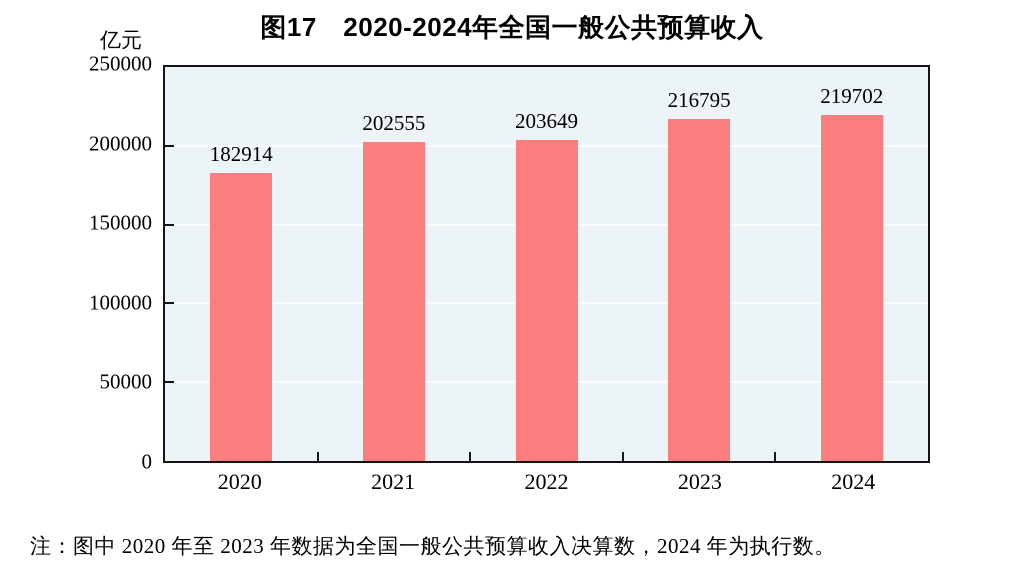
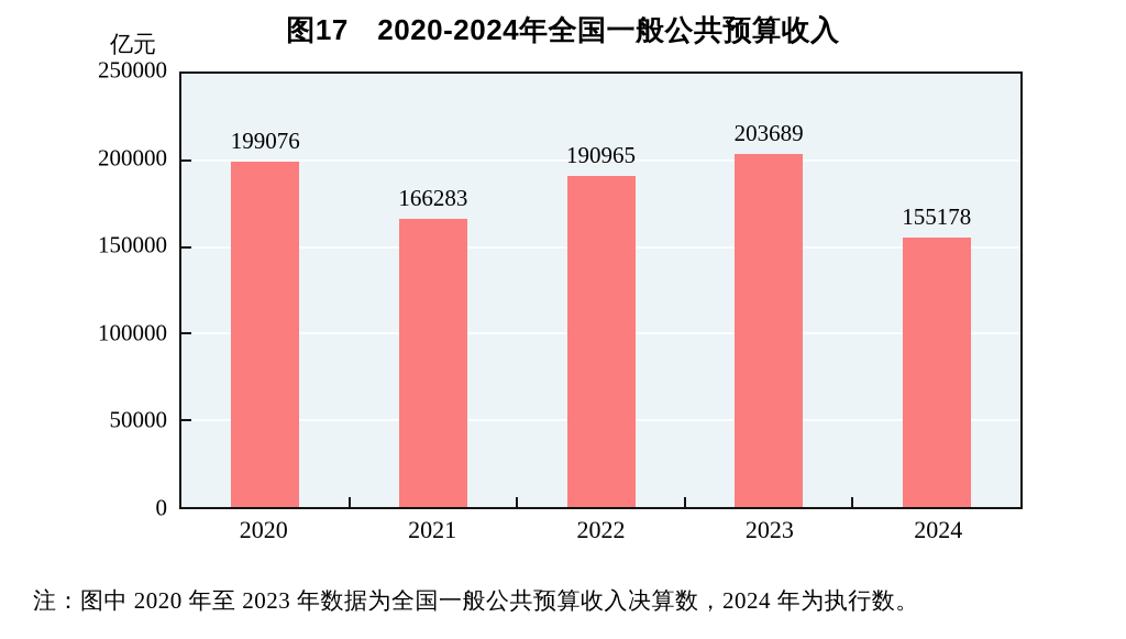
2020: 182914 -> 199076
2021: 202555 -> 166283
2022: 203649 -> 190965
2023: 216795 -> 203689
2024: 219702 -> 155178
